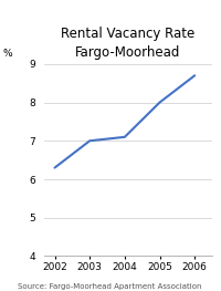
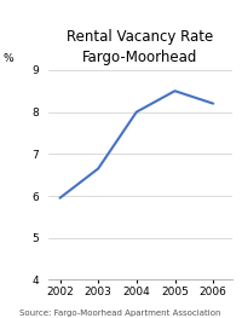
2002: 6.30 -> 5.95
2003: 7.00 -> 6.65
2004: 7.10 -> 8.00
2005: 8.00 -> 8.50
2006: 8.70 -> 8.20
